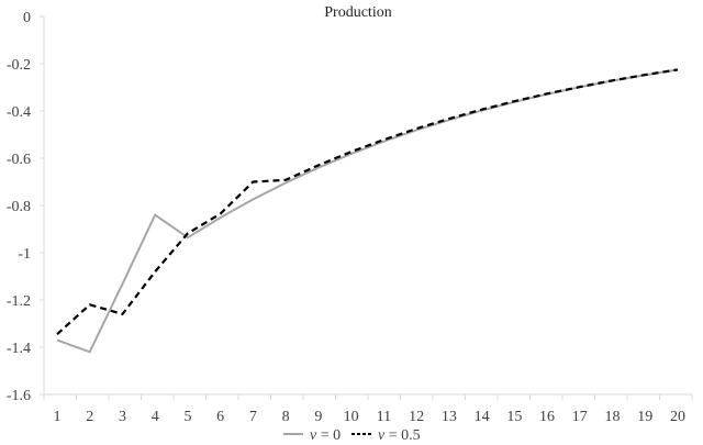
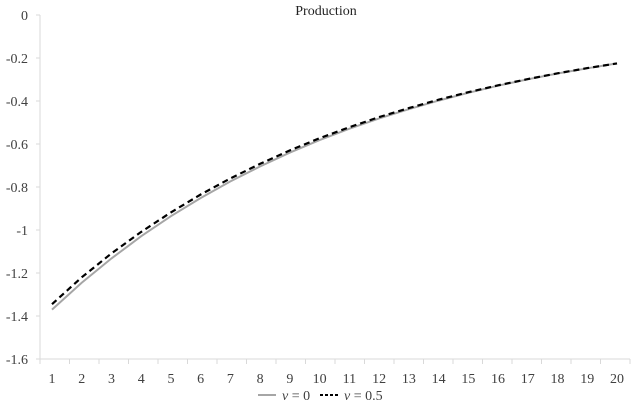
v = 0/2: -1.42 -> -1.25
v = 0.5/3: -1.26 -> -1.11
v = 0/4: -0.84 -> -1.03
v = 0.5/4: -1.08 -> -1.01
v = 0.5/7: -0.70 -> -0.76
